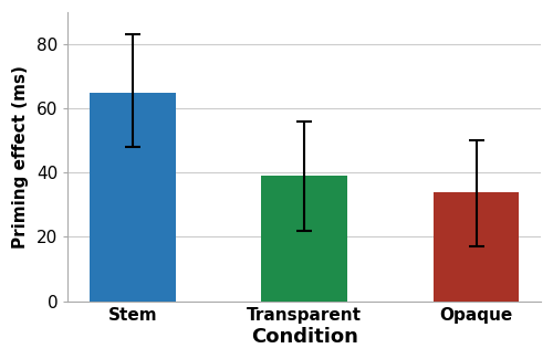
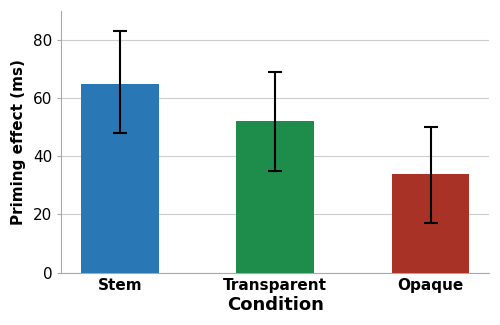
Transparent: 39 -> 52
